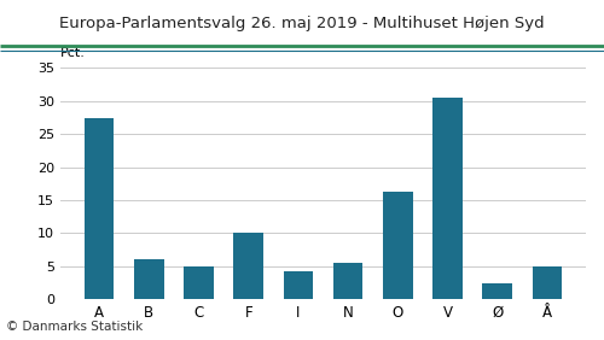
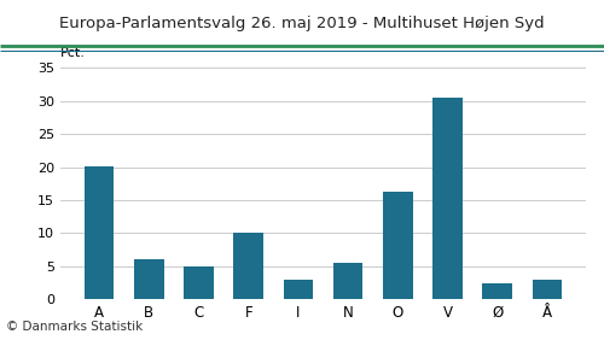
A: 27.4 -> 20.1
I: 4.2 -> 2.9
Å: 5.0 -> 3.0
